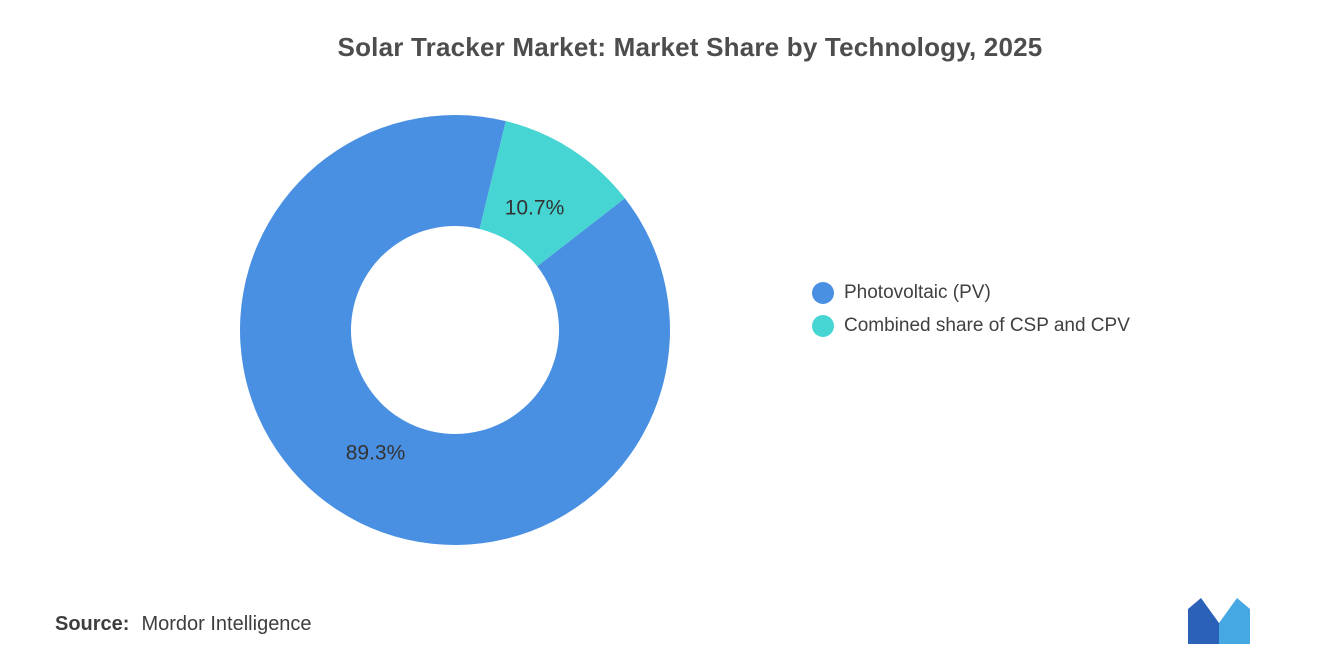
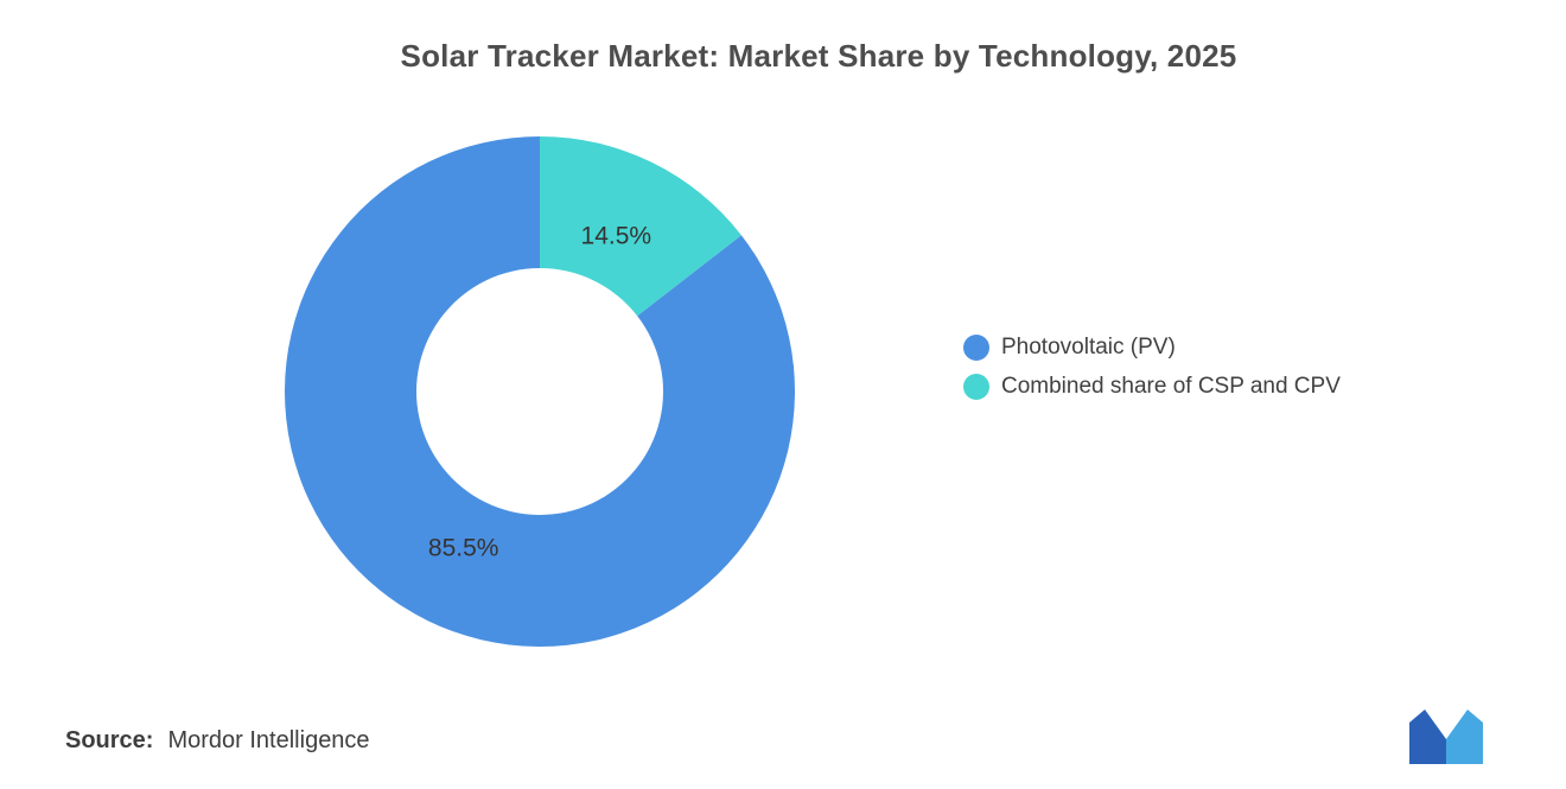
Photovoltaic (PV): 89.3% -> 85.5%
Combined share of CSP and CPV: 10.7% -> 14.5%
